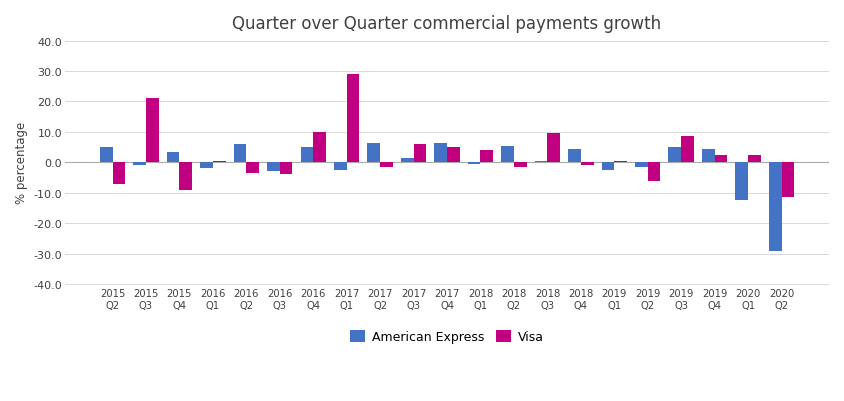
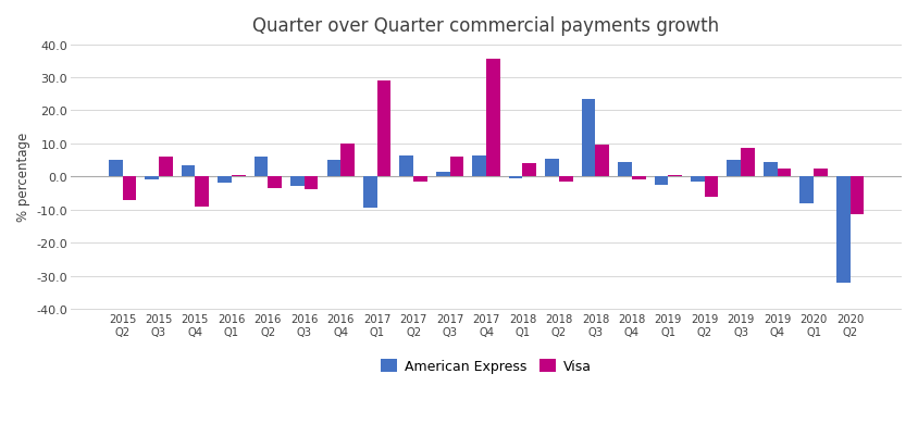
Visa/2015 Q3: 21.0 -> 6.0
American Express/2017 Q1: -2.5 -> -9.5
Visa/2017 Q4: 5.0 -> 35.5
American Express/2018 Q3: 0.5 -> 23.5
American Express/2020 Q1: -12.5 -> -8.0
American Express/2020 Q2: -29.0 -> -32.0
